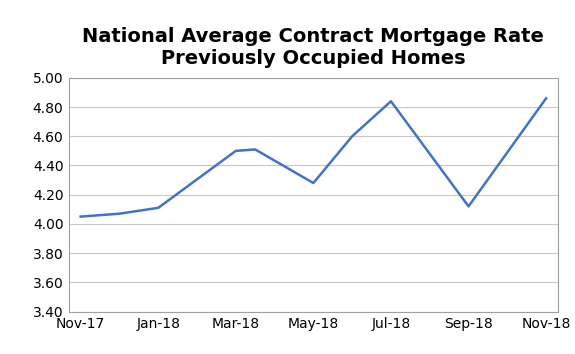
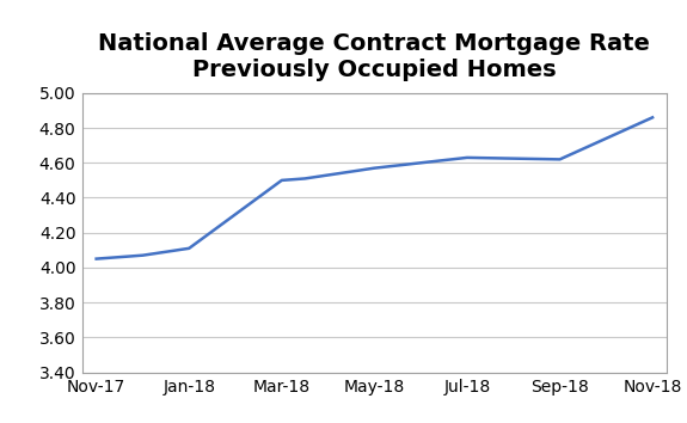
May-18: 4.28 -> 4.57
Jul-18: 4.84 -> 4.63
Sep-18: 4.12 -> 4.62
